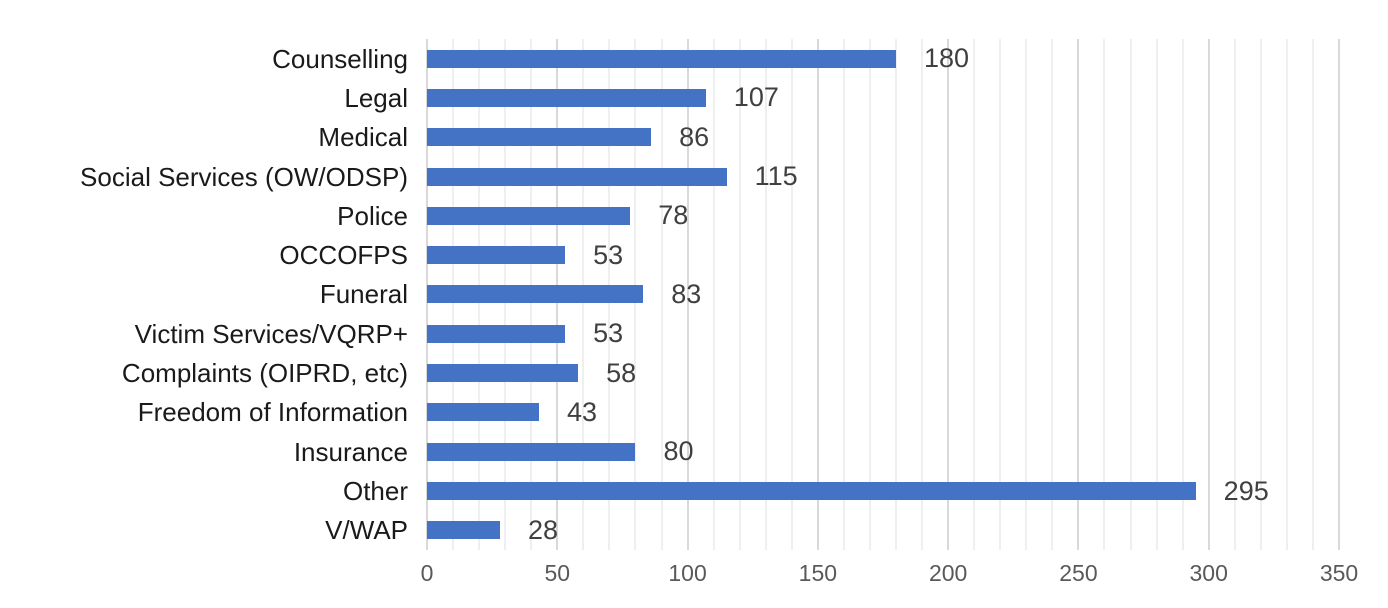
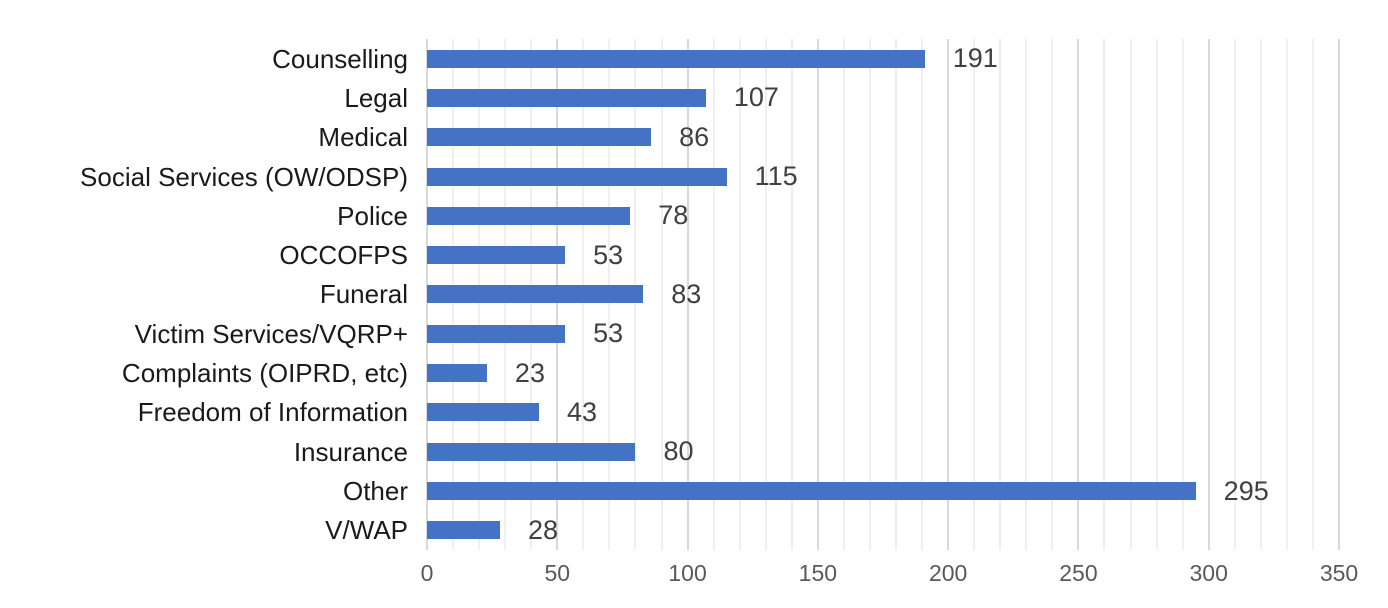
Counselling: 180 -> 191
Complaints (OIPRD, etc): 58 -> 23
